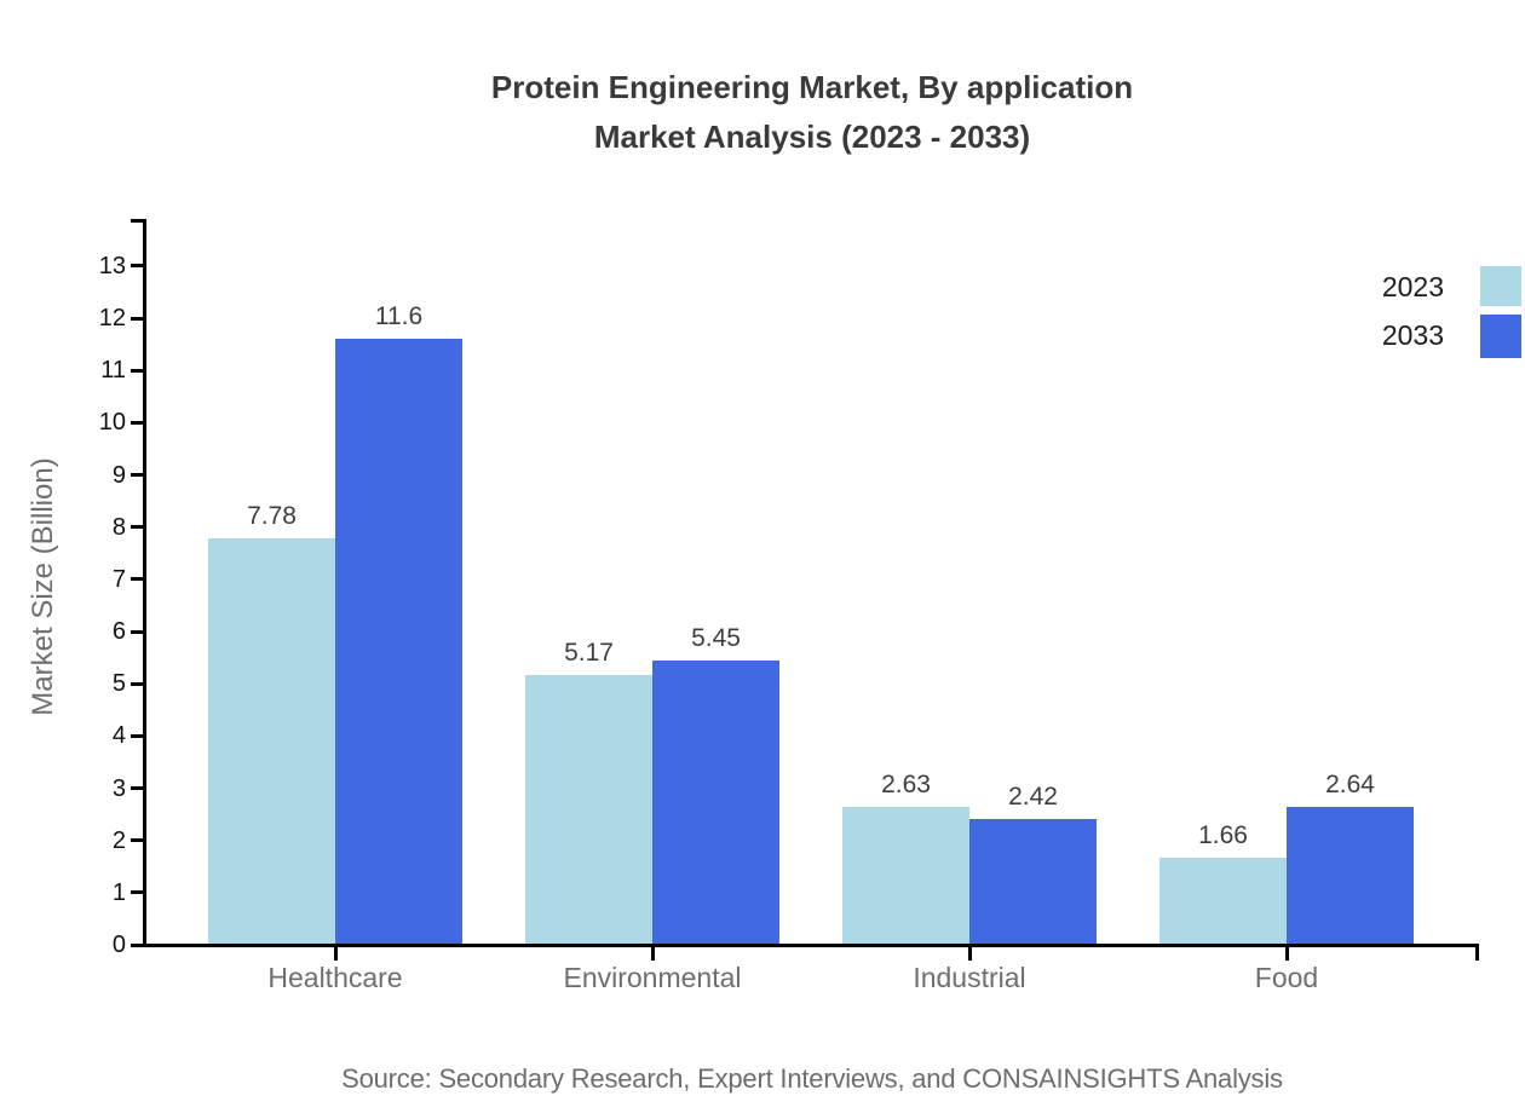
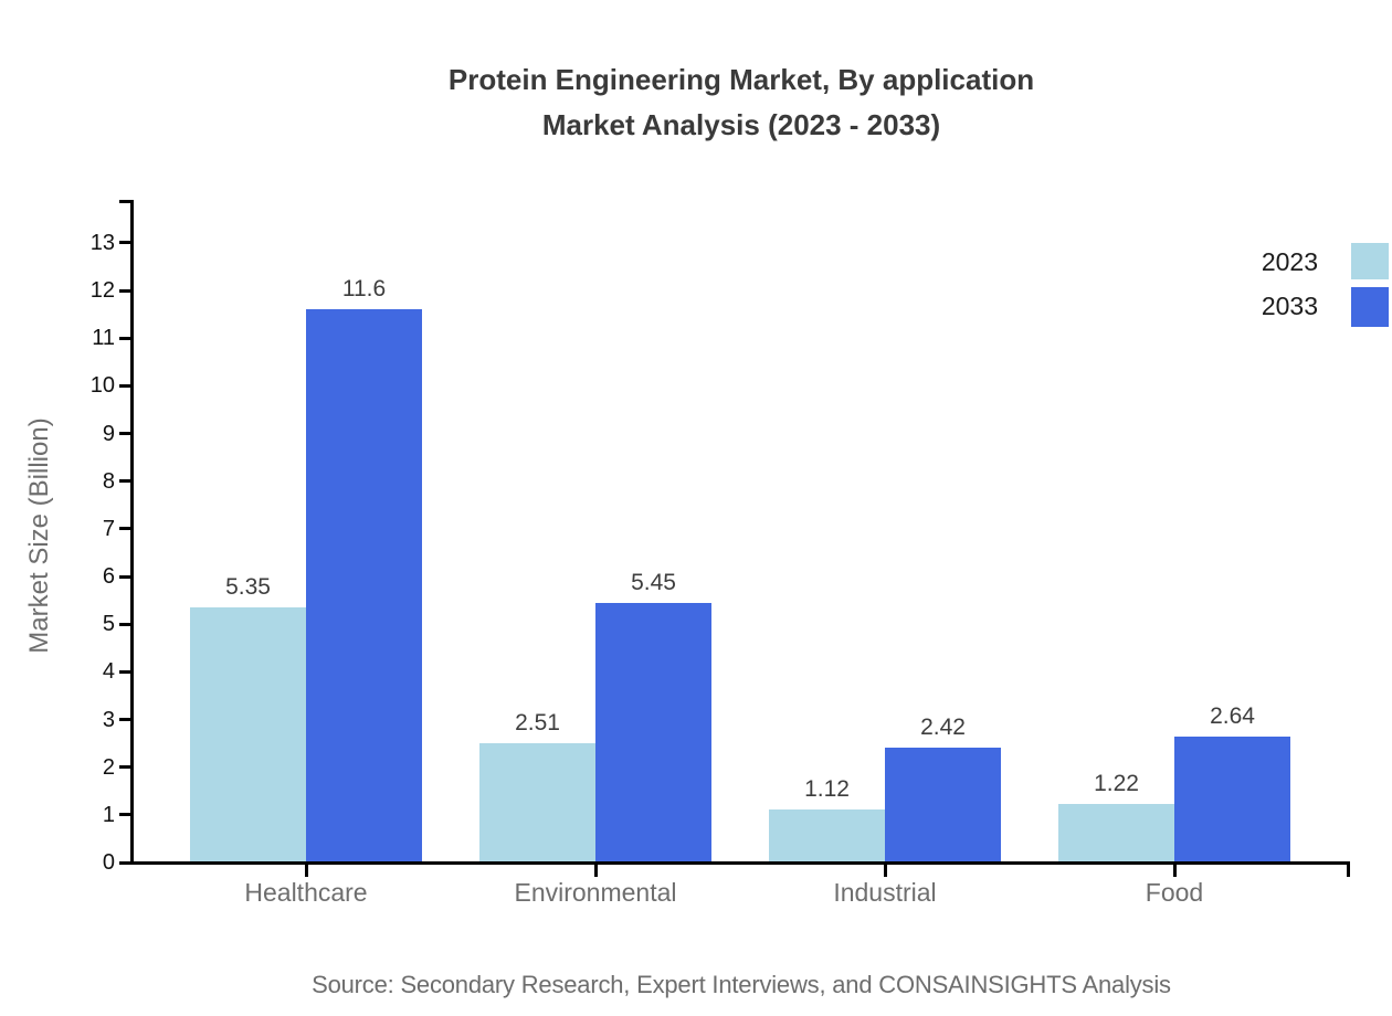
2023/Healthcare: 7.78 -> 5.35
2023/Environmental: 5.17 -> 2.51
2023/Industrial: 2.63 -> 1.12
2023/Food: 1.66 -> 1.22
